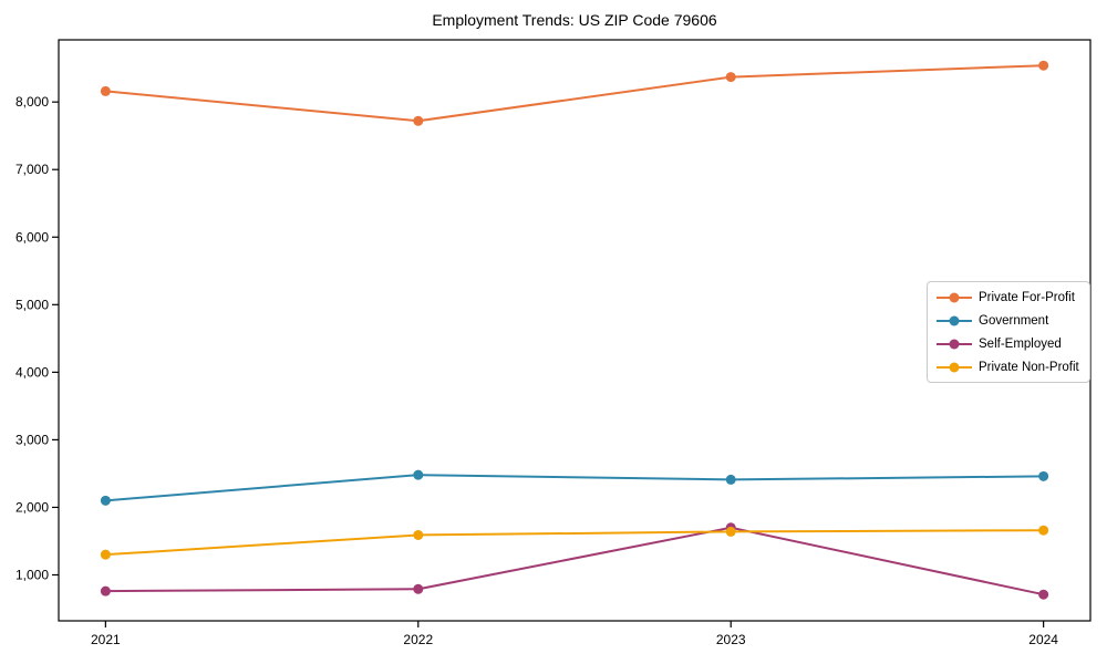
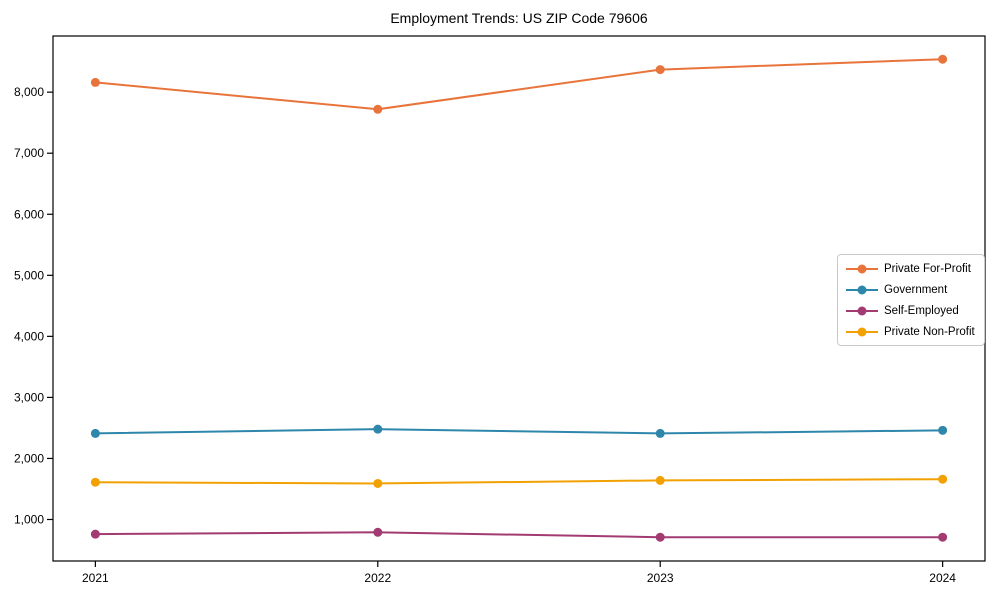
Government/2021: 2100 -> 2400
Private Non-Profit/2021: 1300 -> 1600
Self-Employed/2023: 1700 -> 700
